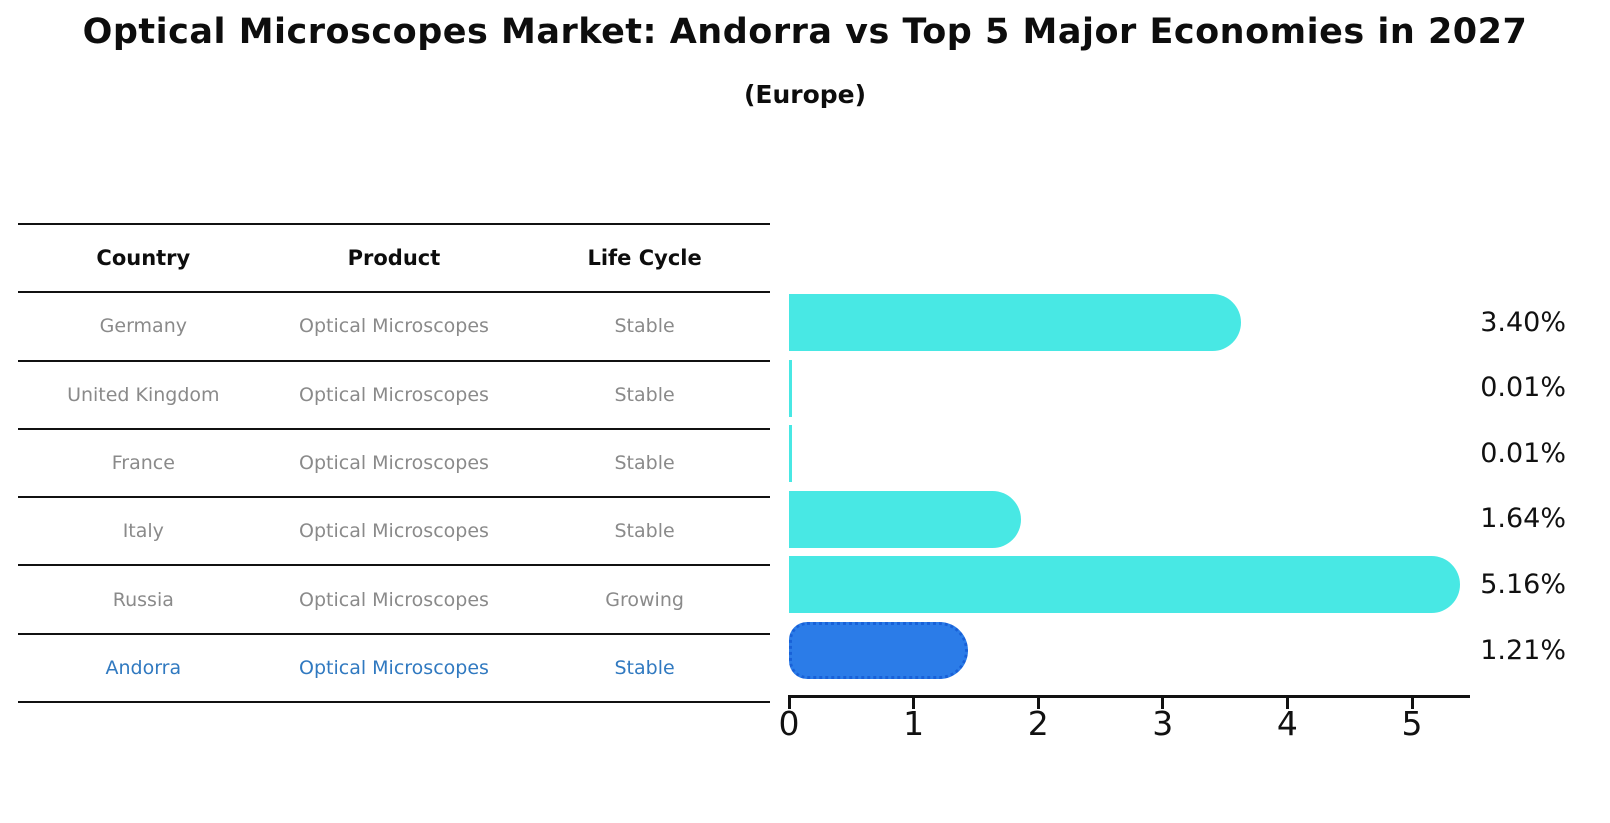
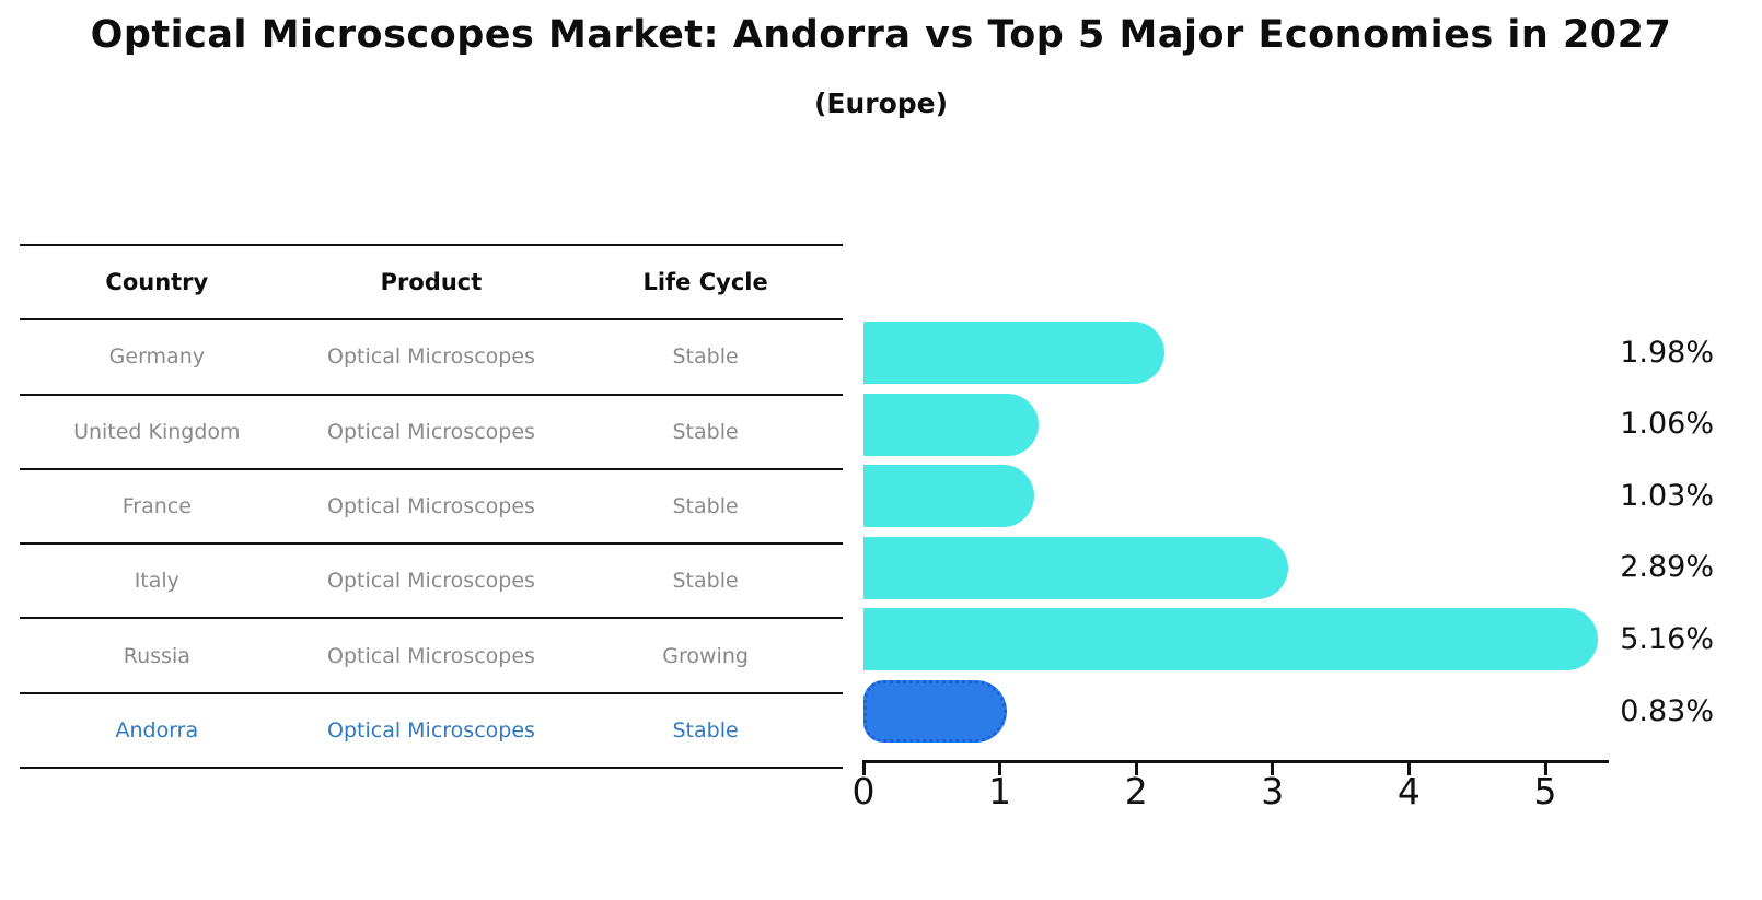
Germany: 3.40% -> 1.98%
United Kingdom: 0.01% -> 1.06%
France: 0.01% -> 1.03%
Italy: 1.64% -> 2.89%
Andorra: 1.21% -> 0.83%
